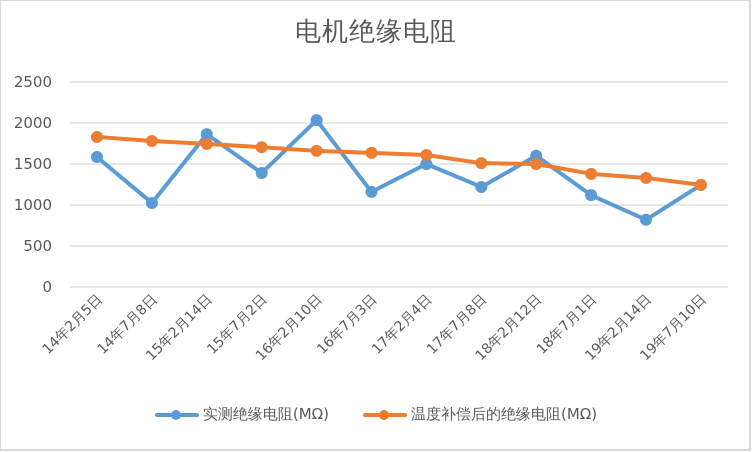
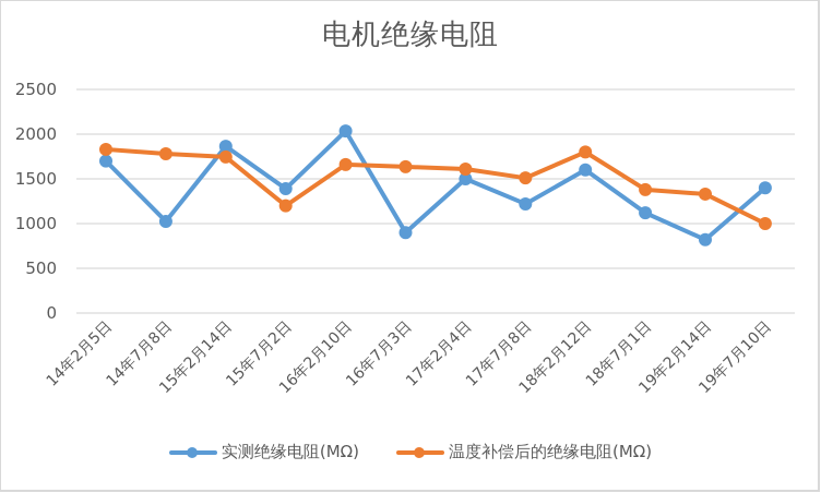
实测绝缘电阻(MΩ)/14年2月5日: 1600 -> 1700
温度补偿后的绝缘电阻(MΩ)/15年7月2日: 1700 -> 1200
实测绝缘电阻(MΩ)/16年7月3日: 1200 -> 900
温度补偿后的绝缘电阻(MΩ)/18年2月12日: 1500 -> 1800
实测绝缘电阻(MΩ)/19年7月10日: 1200 -> 1400
温度补偿后的绝缘电阻(MΩ)/19年7月10日: 1200 -> 1000
